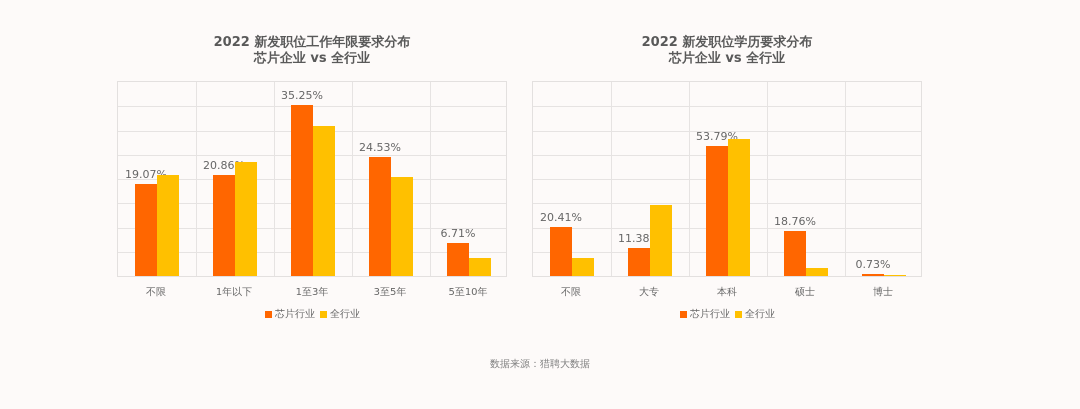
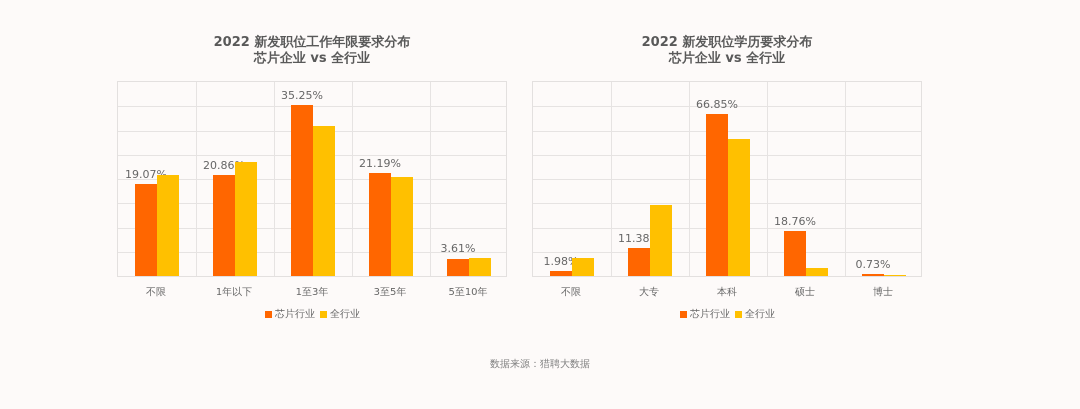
2022 新发职位工作年限要求分布/芯片行业/3至5年: 24.53% -> 21.19%
2022 新发职位工作年限要求分布/芯片行业/5至10年: 6.71% -> 3.61%
2022 新发职位学历要求分布/芯片行业/不限: 20.41% -> 1.98%
2022 新发职位学历要求分布/芯片行业/本科: 53.79% -> 66.85%
